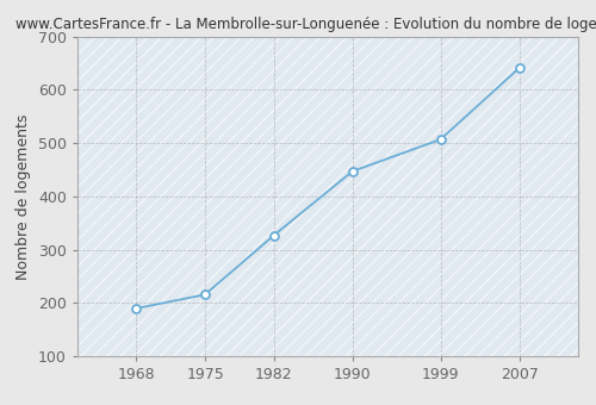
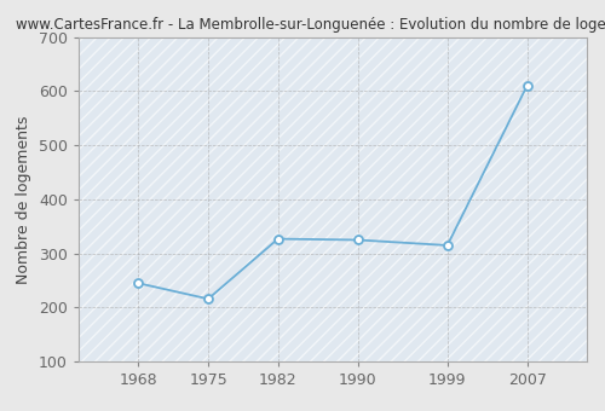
1968: 190 -> 245
1990: 447 -> 325
1999: 507 -> 315
2007: 641 -> 610
